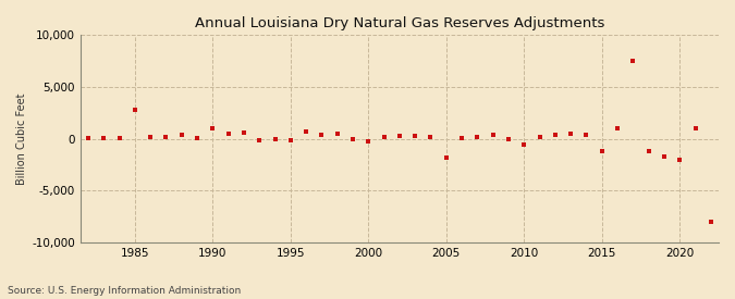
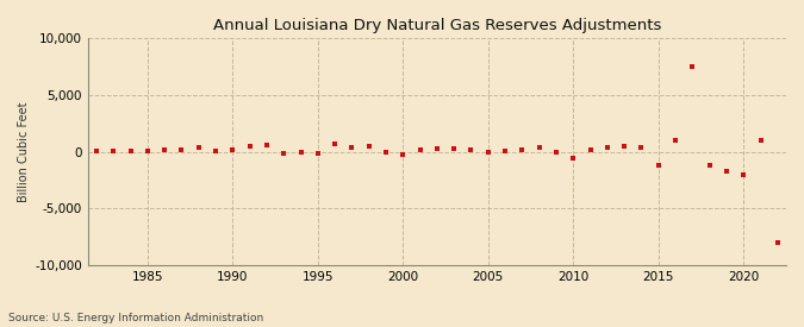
1985: 2,800 -> 100
1990: 1,000 -> 200
2005: -1,800 -> -100
